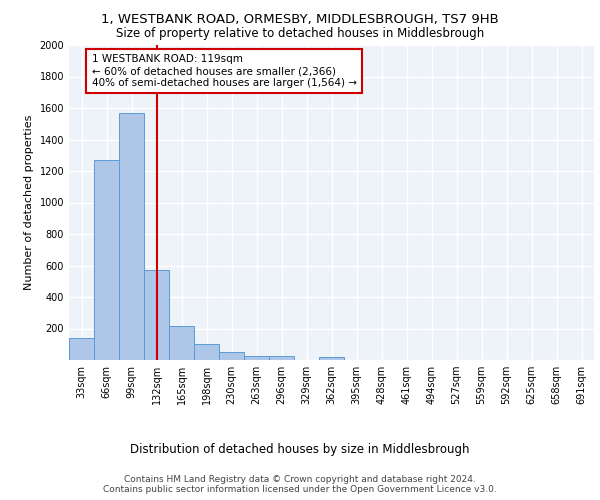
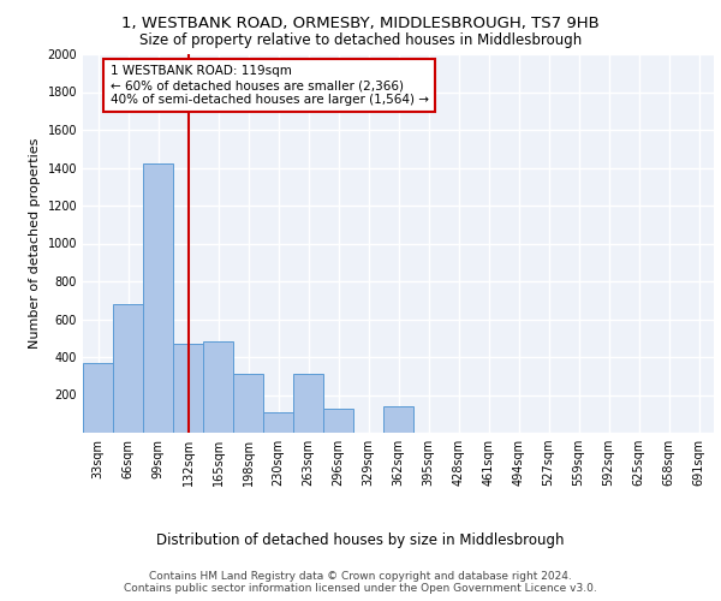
33sqm: 140 -> 370
66sqm: 1270 -> 680
99sqm: 1570 -> 1420
132sqm: 570 -> 470
165sqm: 220 -> 480
198sqm: 100 -> 310
230sqm: 50 -> 110
263sqm: 20 -> 310
296sqm: 20 -> 130
362sqm: 20 -> 140
